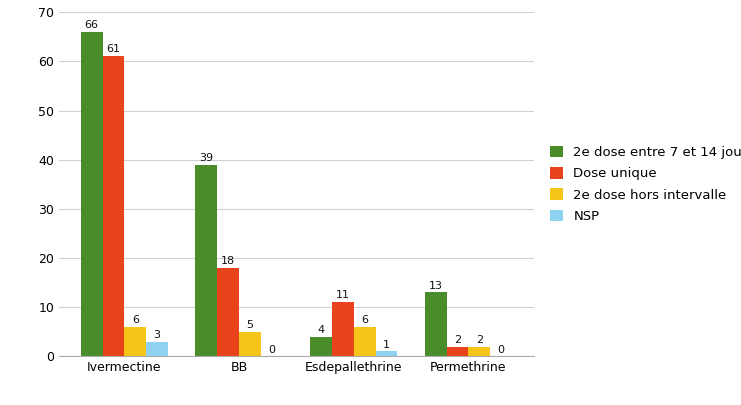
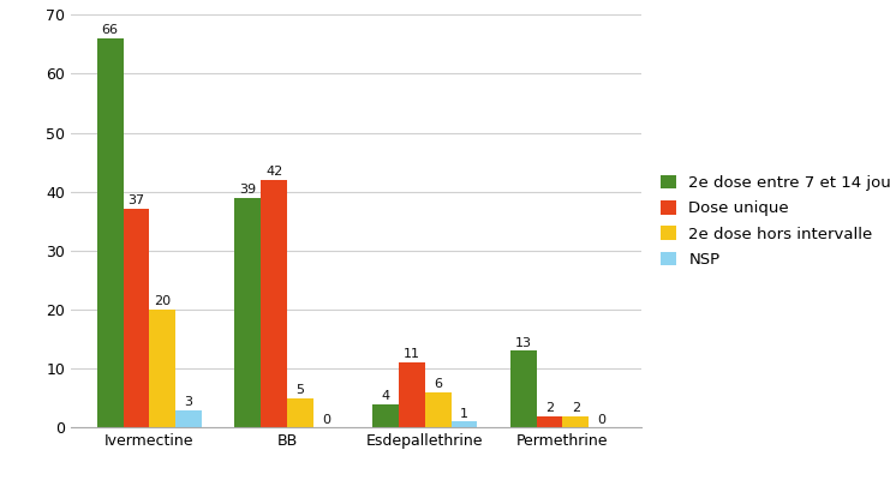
Dose unique/Ivermectine: 61 -> 37
2e dose hors intervalle/Ivermectine: 6 -> 20
Dose unique/BB: 18 -> 42
